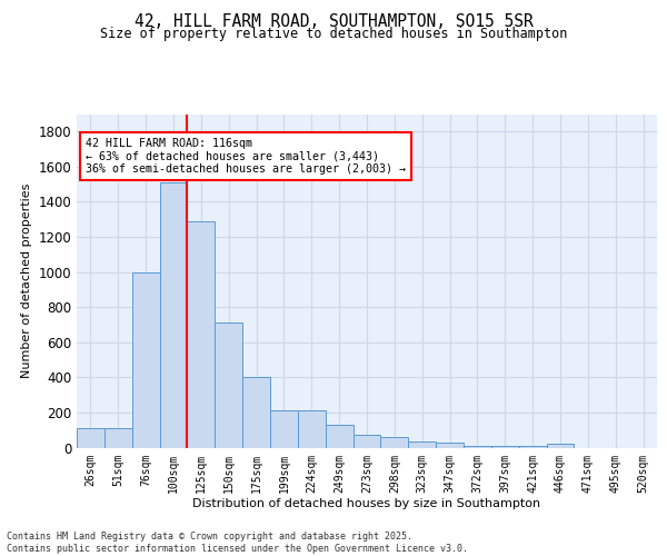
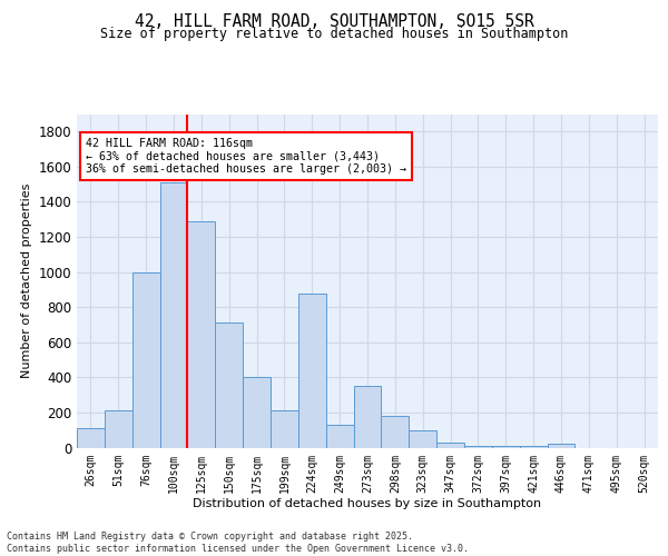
51sqm: 110 -> 210
224sqm: 220 -> 880
273sqm: 80 -> 350
298sqm: 60 -> 180
323sqm: 40 -> 100
